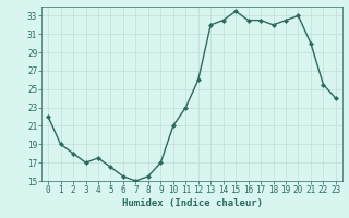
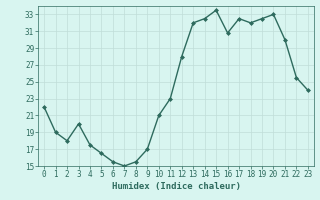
3: 17.0 -> 20.0
12: 26.0 -> 28.0
16: 32.5 -> 30.8
